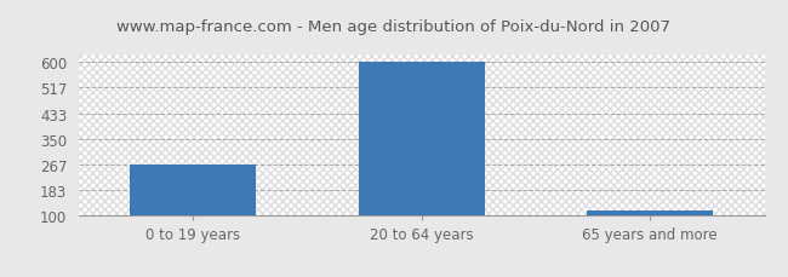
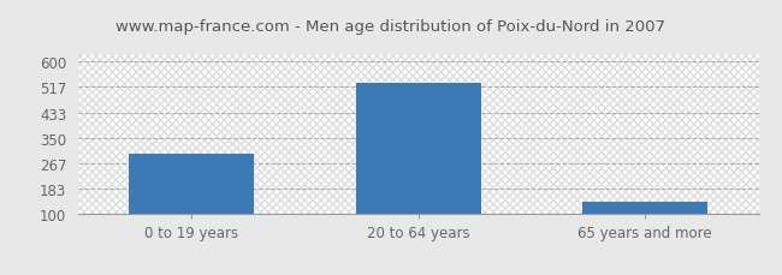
0 to 19 years: 267 -> 300
20 to 64 years: 600 -> 530
65 years and more: 117 -> 140
